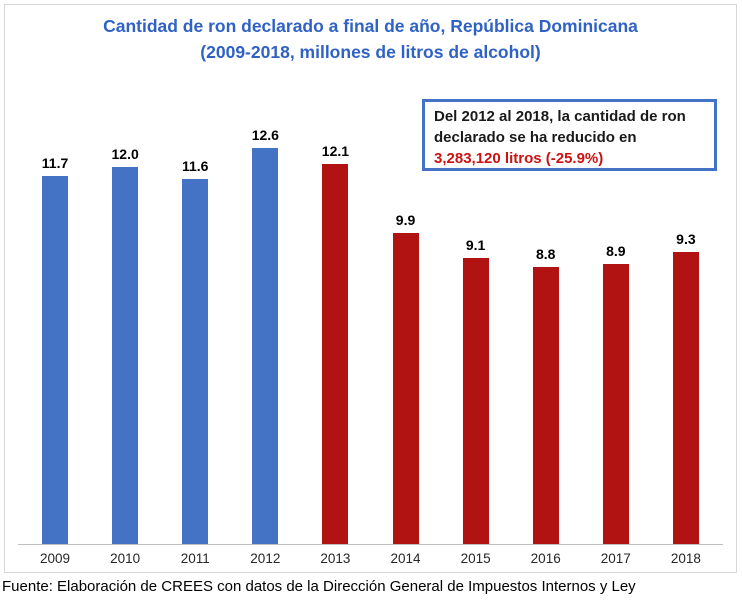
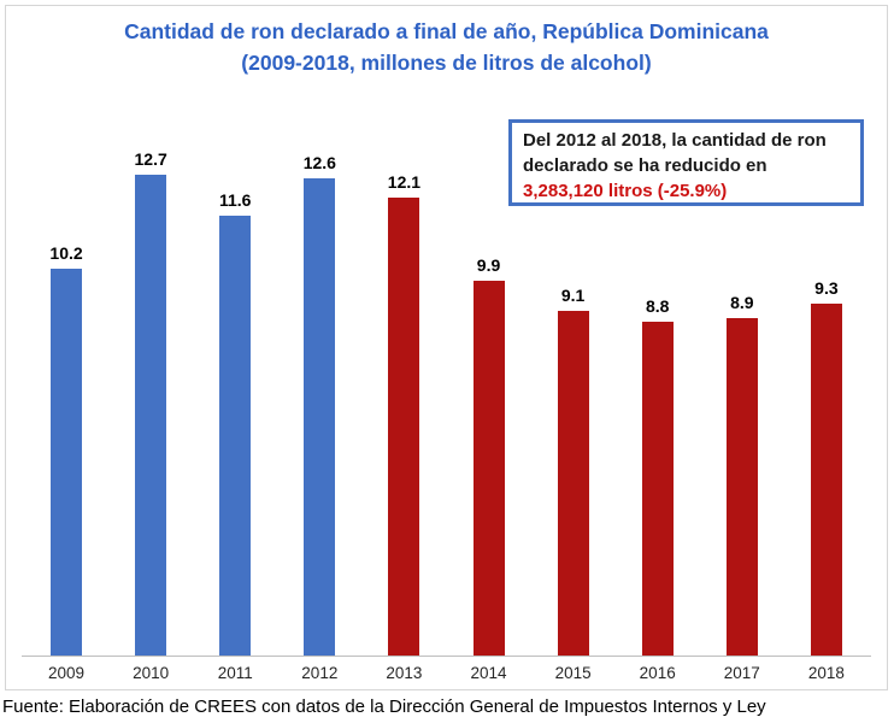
2009: 11.7 -> 10.2
2010: 12.0 -> 12.7
